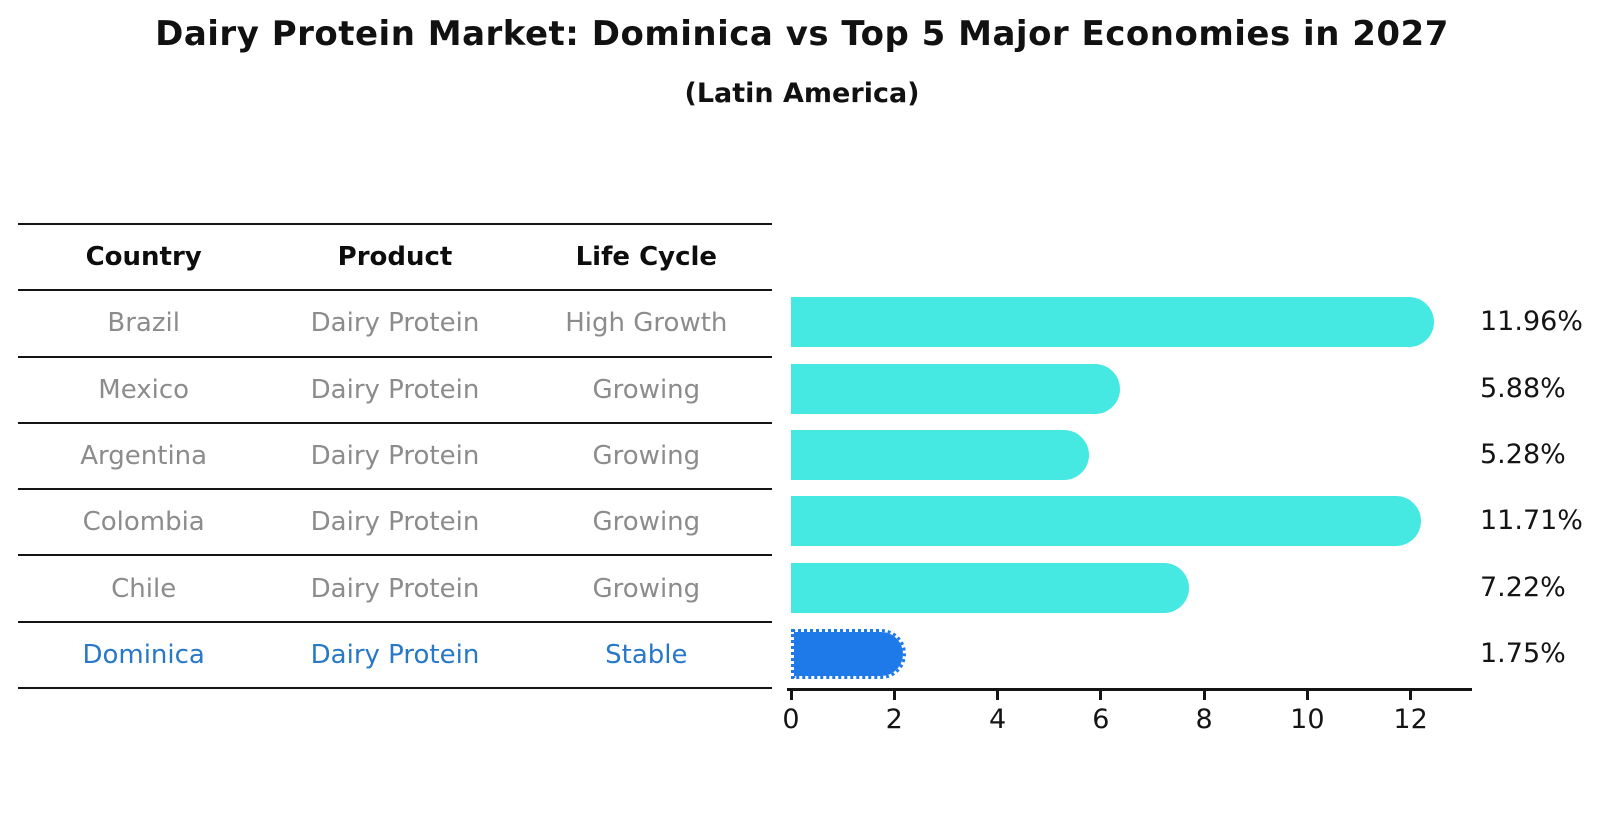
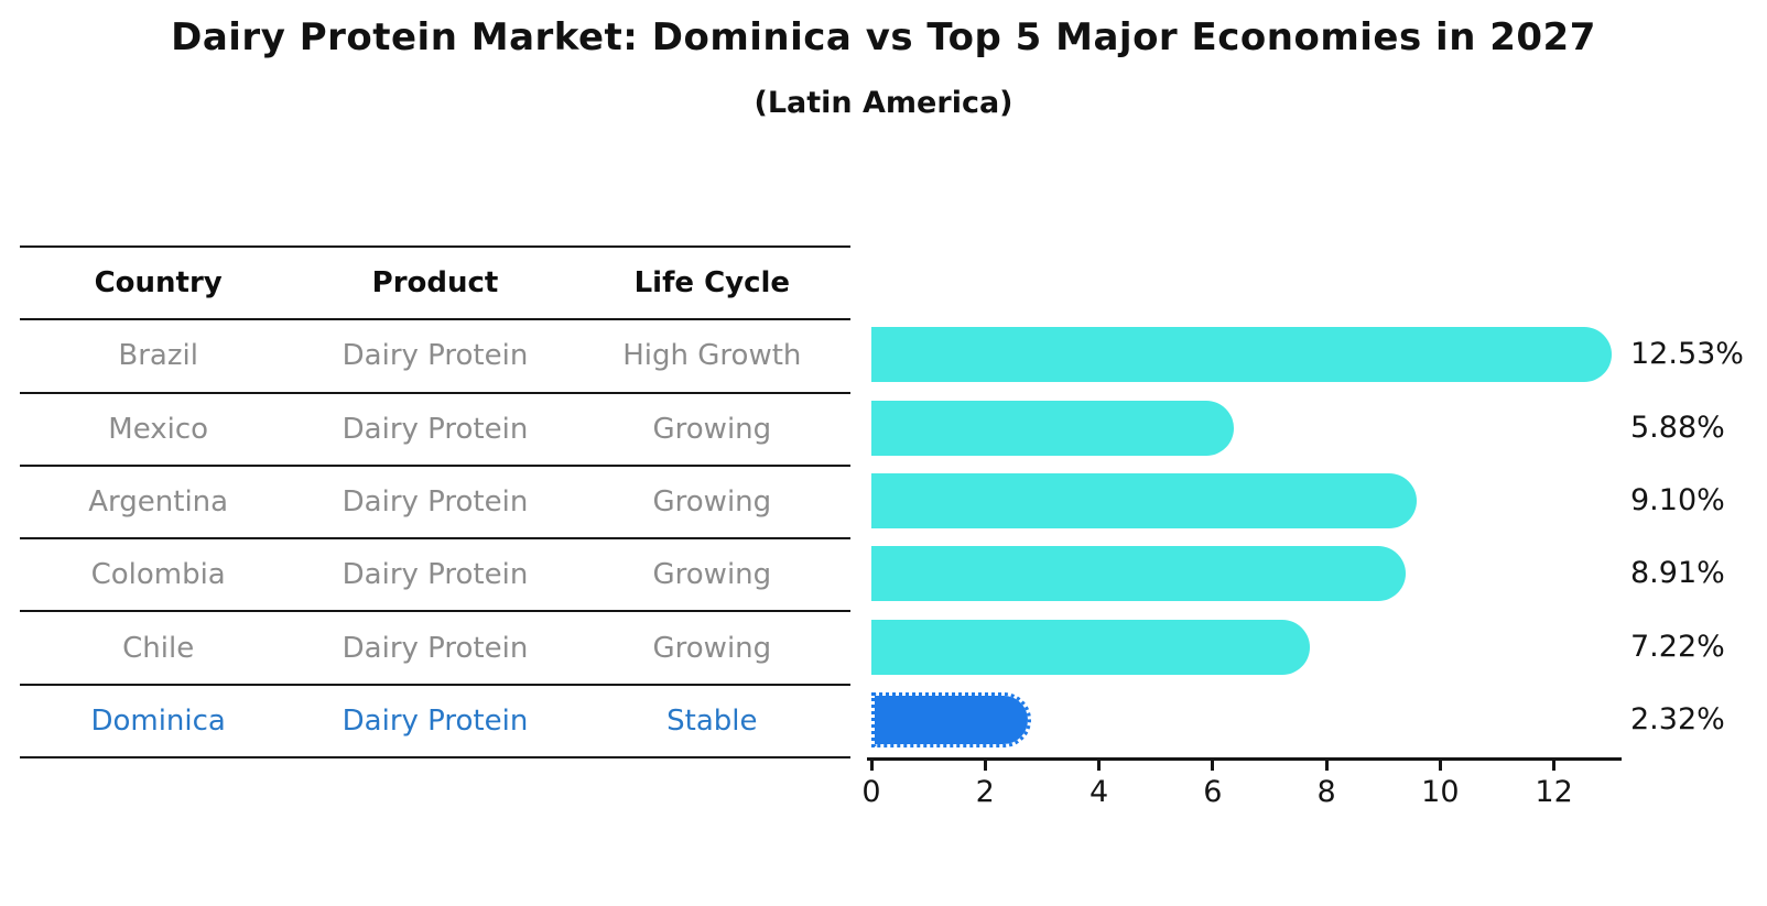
Brazil: 11.96% -> 12.53%
Argentina: 5.28% -> 9.10%
Colombia: 11.71% -> 8.91%
Dominica: 1.75% -> 2.32%
